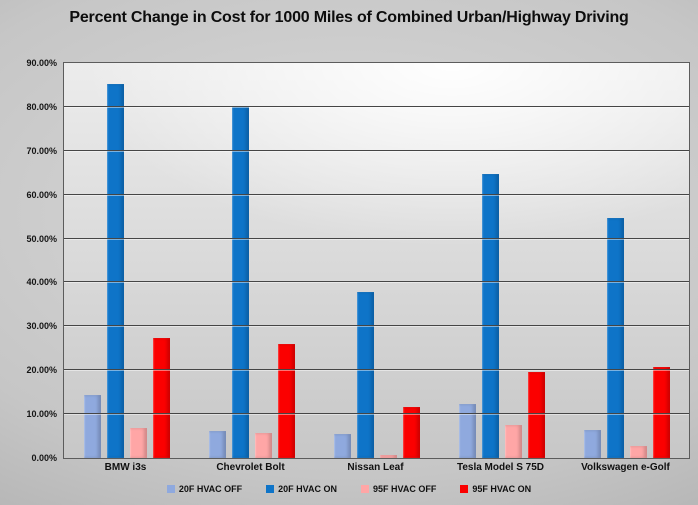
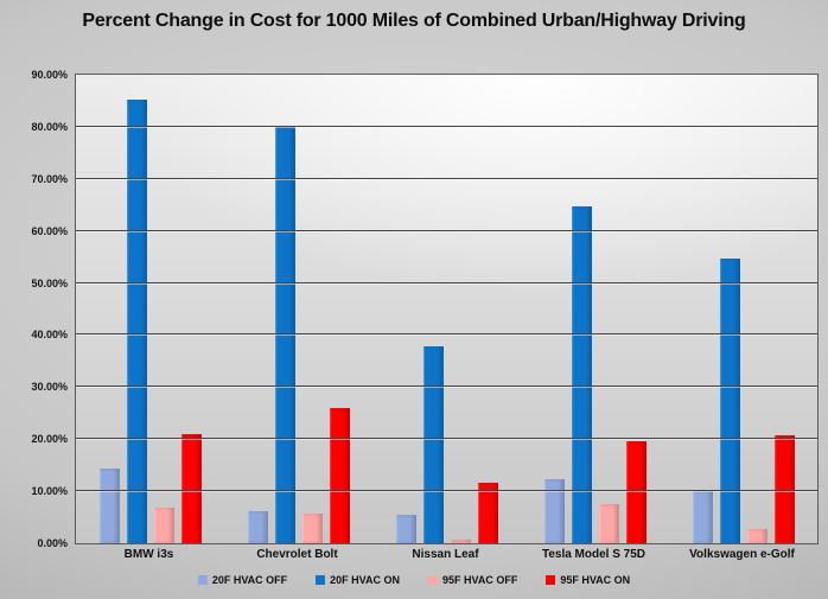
95F HVAC ON/BMW i3s: 27% -> 21%
20F HVAC OFF/Volkswagen e-Golf: 6% -> 10%
